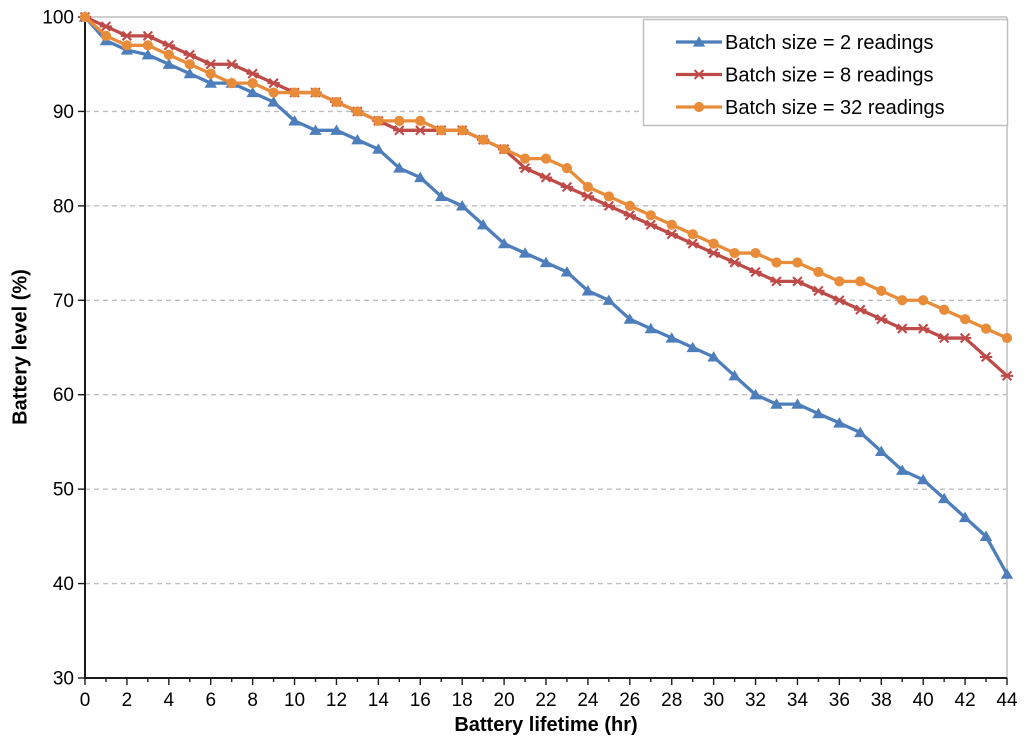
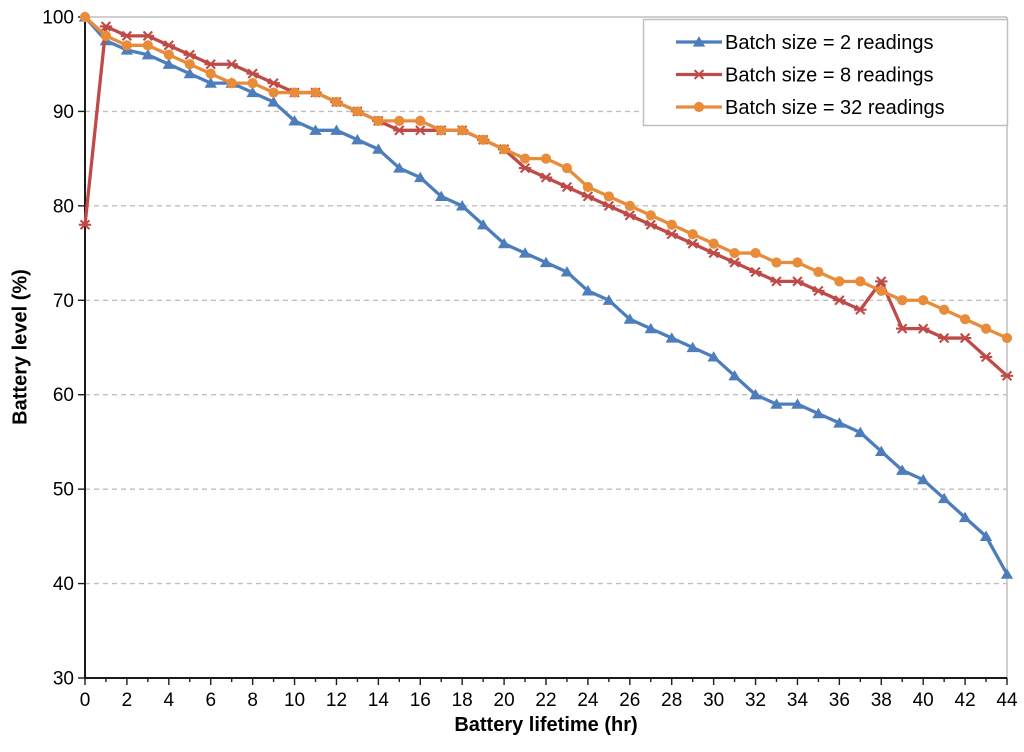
Batch size = 8 readings/0: 100 -> 78
Batch size = 8 readings/38: 68 -> 72
